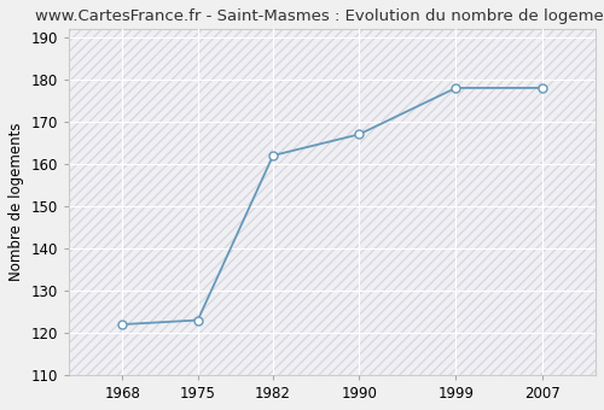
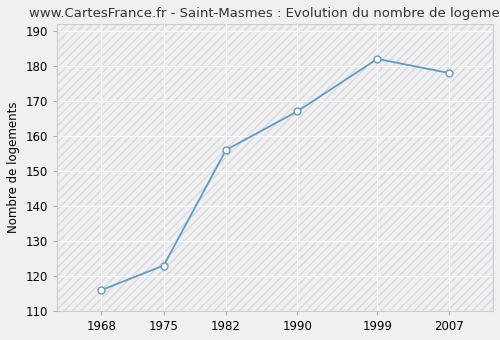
1968: 122 -> 116
1982: 162 -> 156
1999: 178 -> 182
